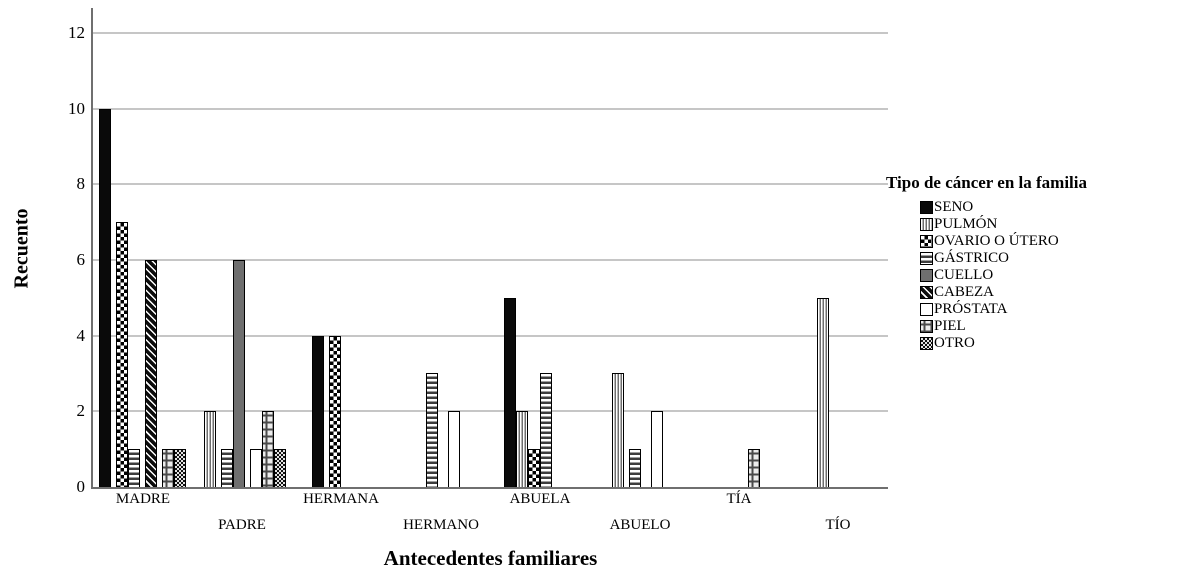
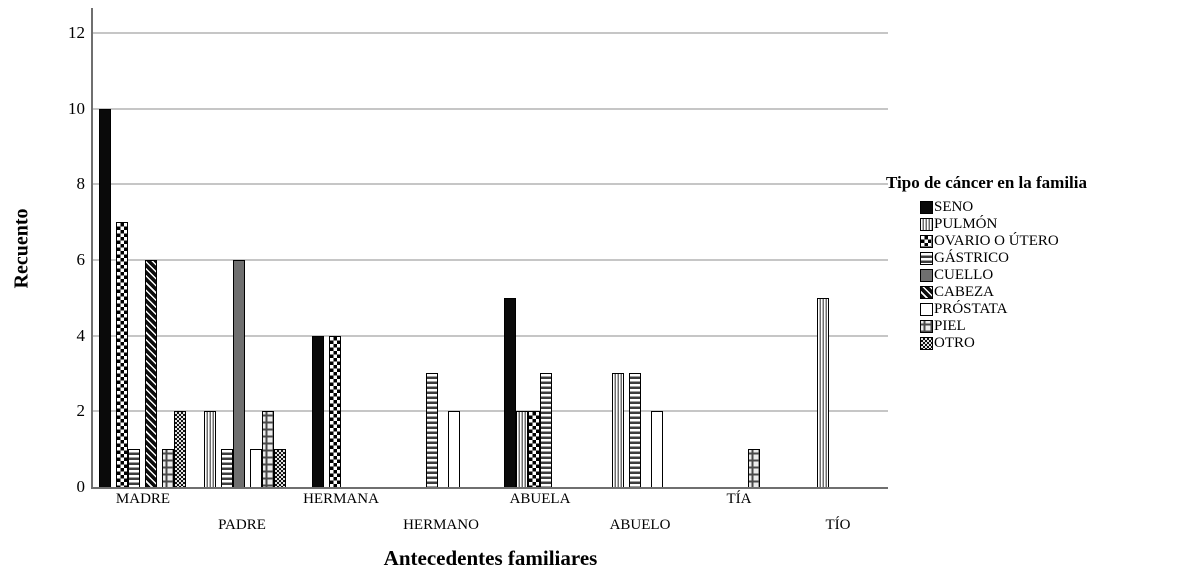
OTRO/MADRE: 1 -> 2
OVARIO O ÚTERO/ABUELA: 1 -> 2
GÁSTRICO/ABUELO: 1 -> 3
